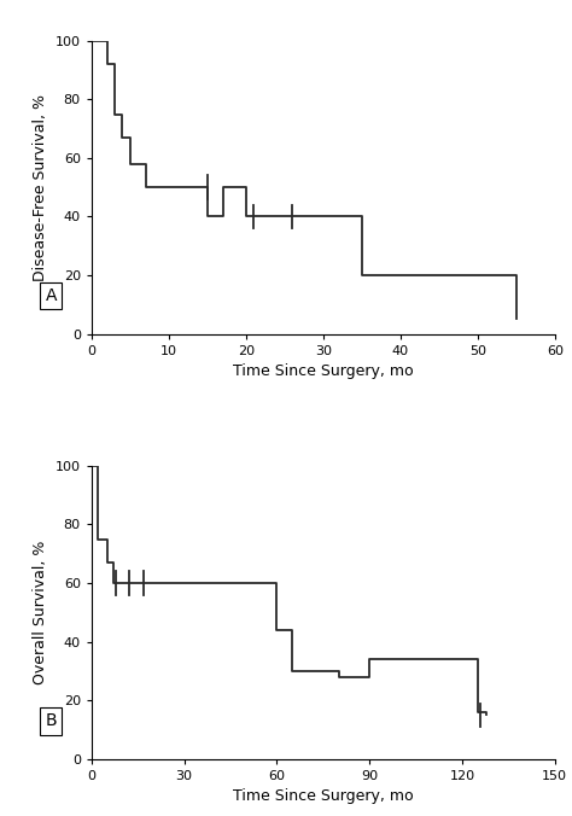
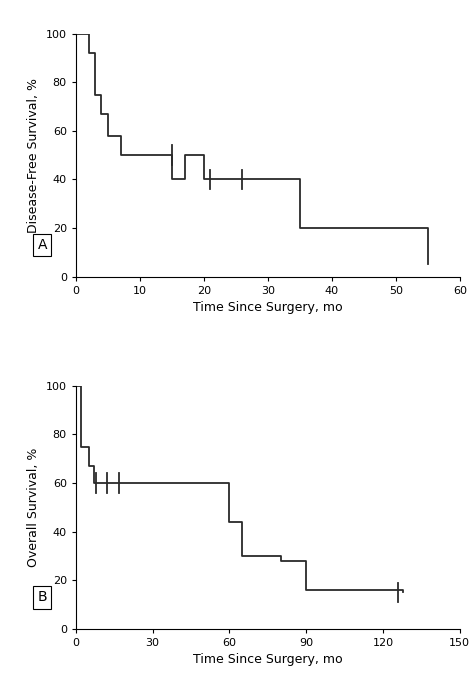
90: 34 -> 16
